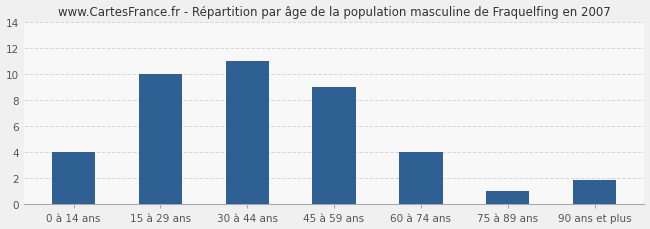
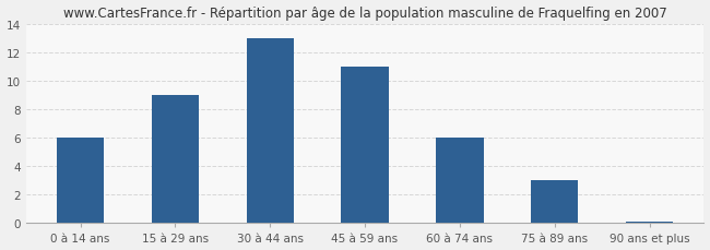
0 à 14 ans: 4.0 -> 6.0
15 à 29 ans: 10.0 -> 9.0
30 à 44 ans: 11.0 -> 13.0
45 à 59 ans: 9.0 -> 11.0
60 à 74 ans: 4.0 -> 6.0
75 à 89 ans: 1.0 -> 3.0
90 ans et plus: 1.9 -> 0.1
